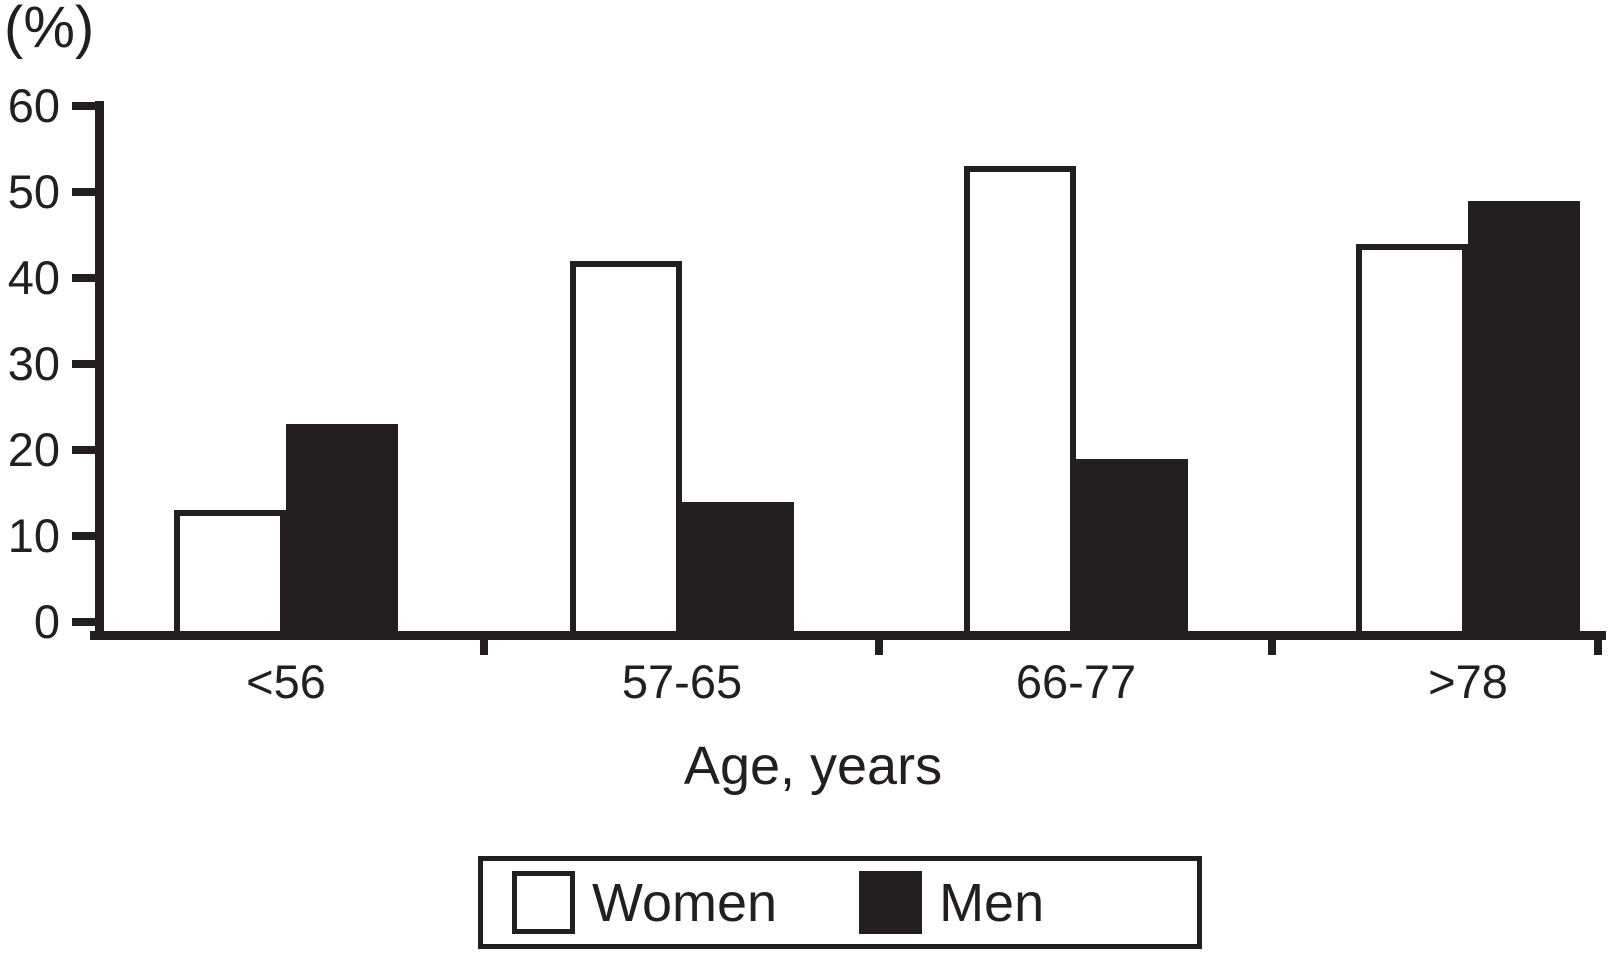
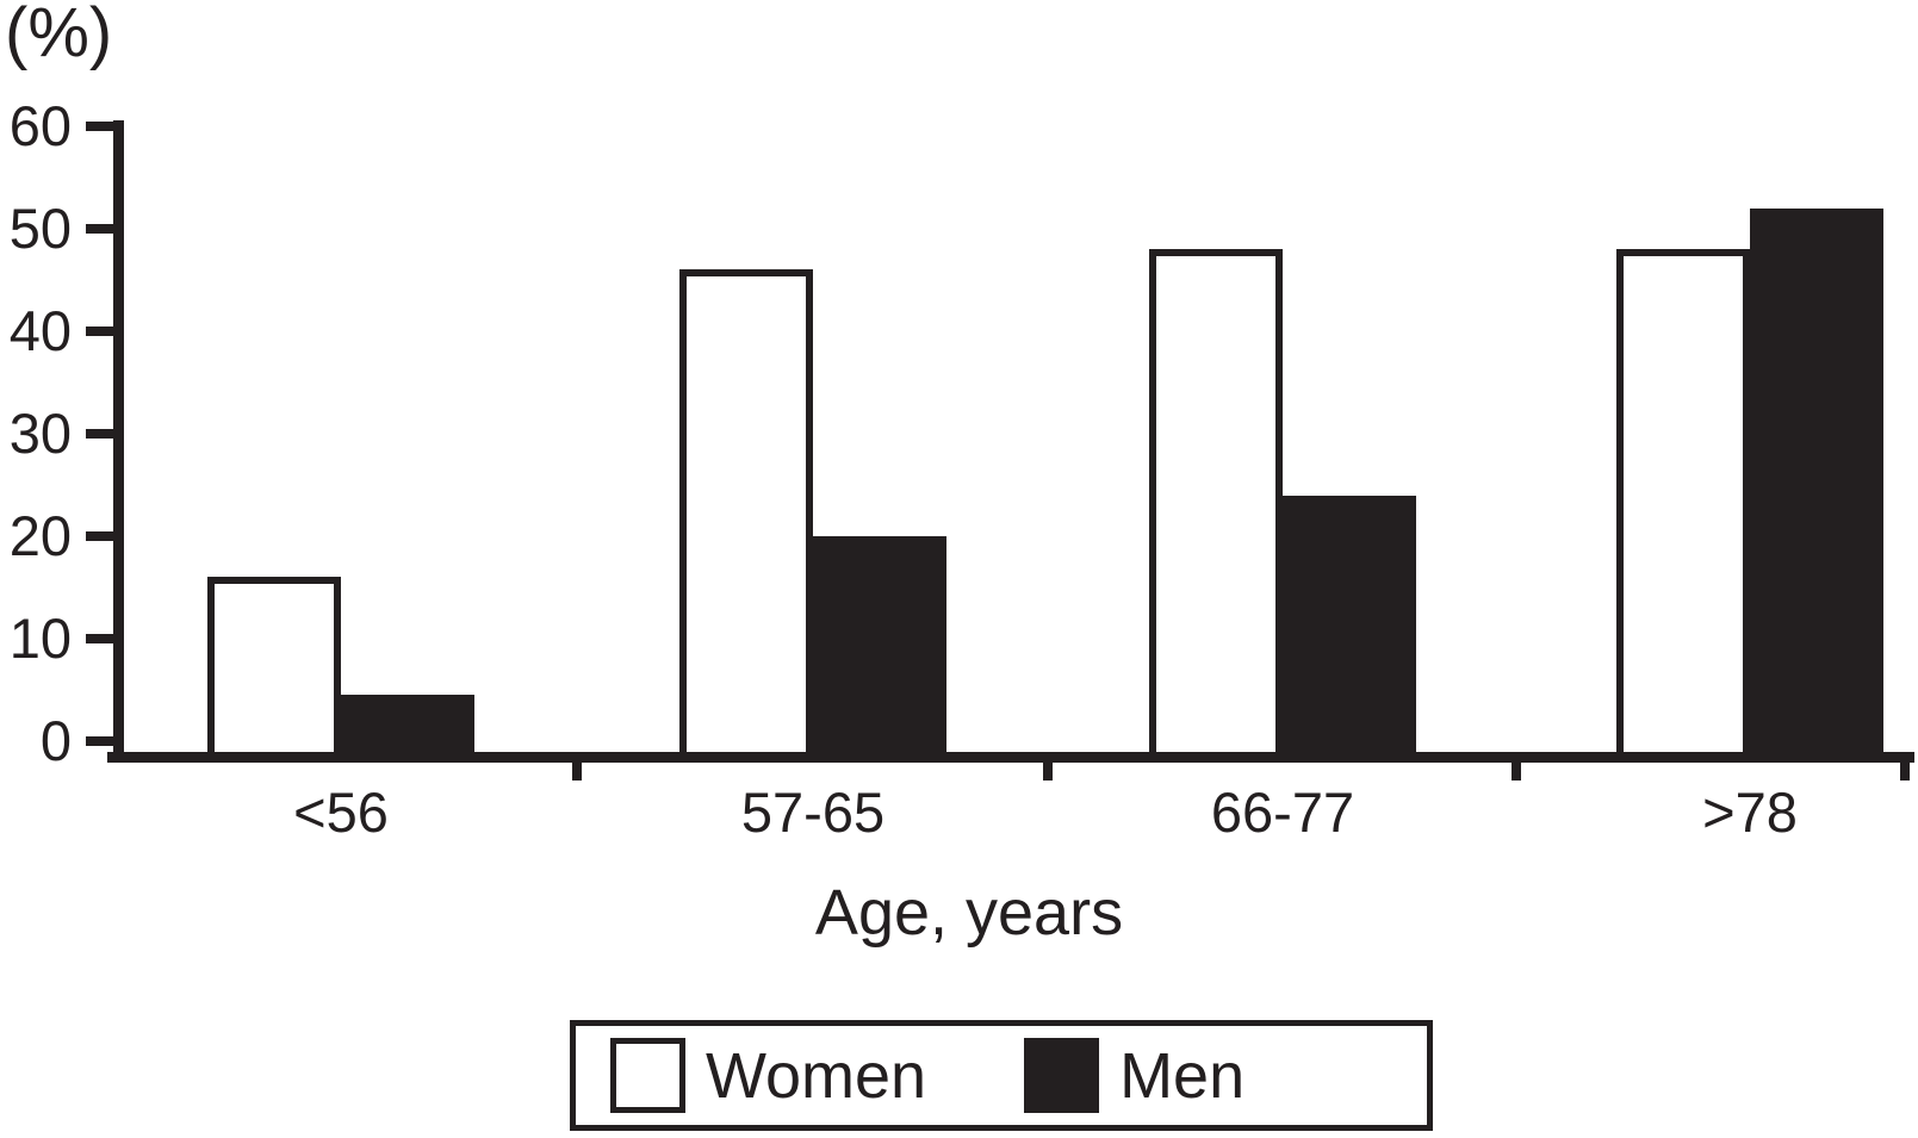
Women/<56: 13 -> 16
Men/<56: 23 -> 4
Women/57-65: 42 -> 46
Men/57-65: 14 -> 20
Women/66-77: 53 -> 48
Men/66-77: 19 -> 24
Women/>78: 44 -> 48
Men/>78: 49 -> 52
